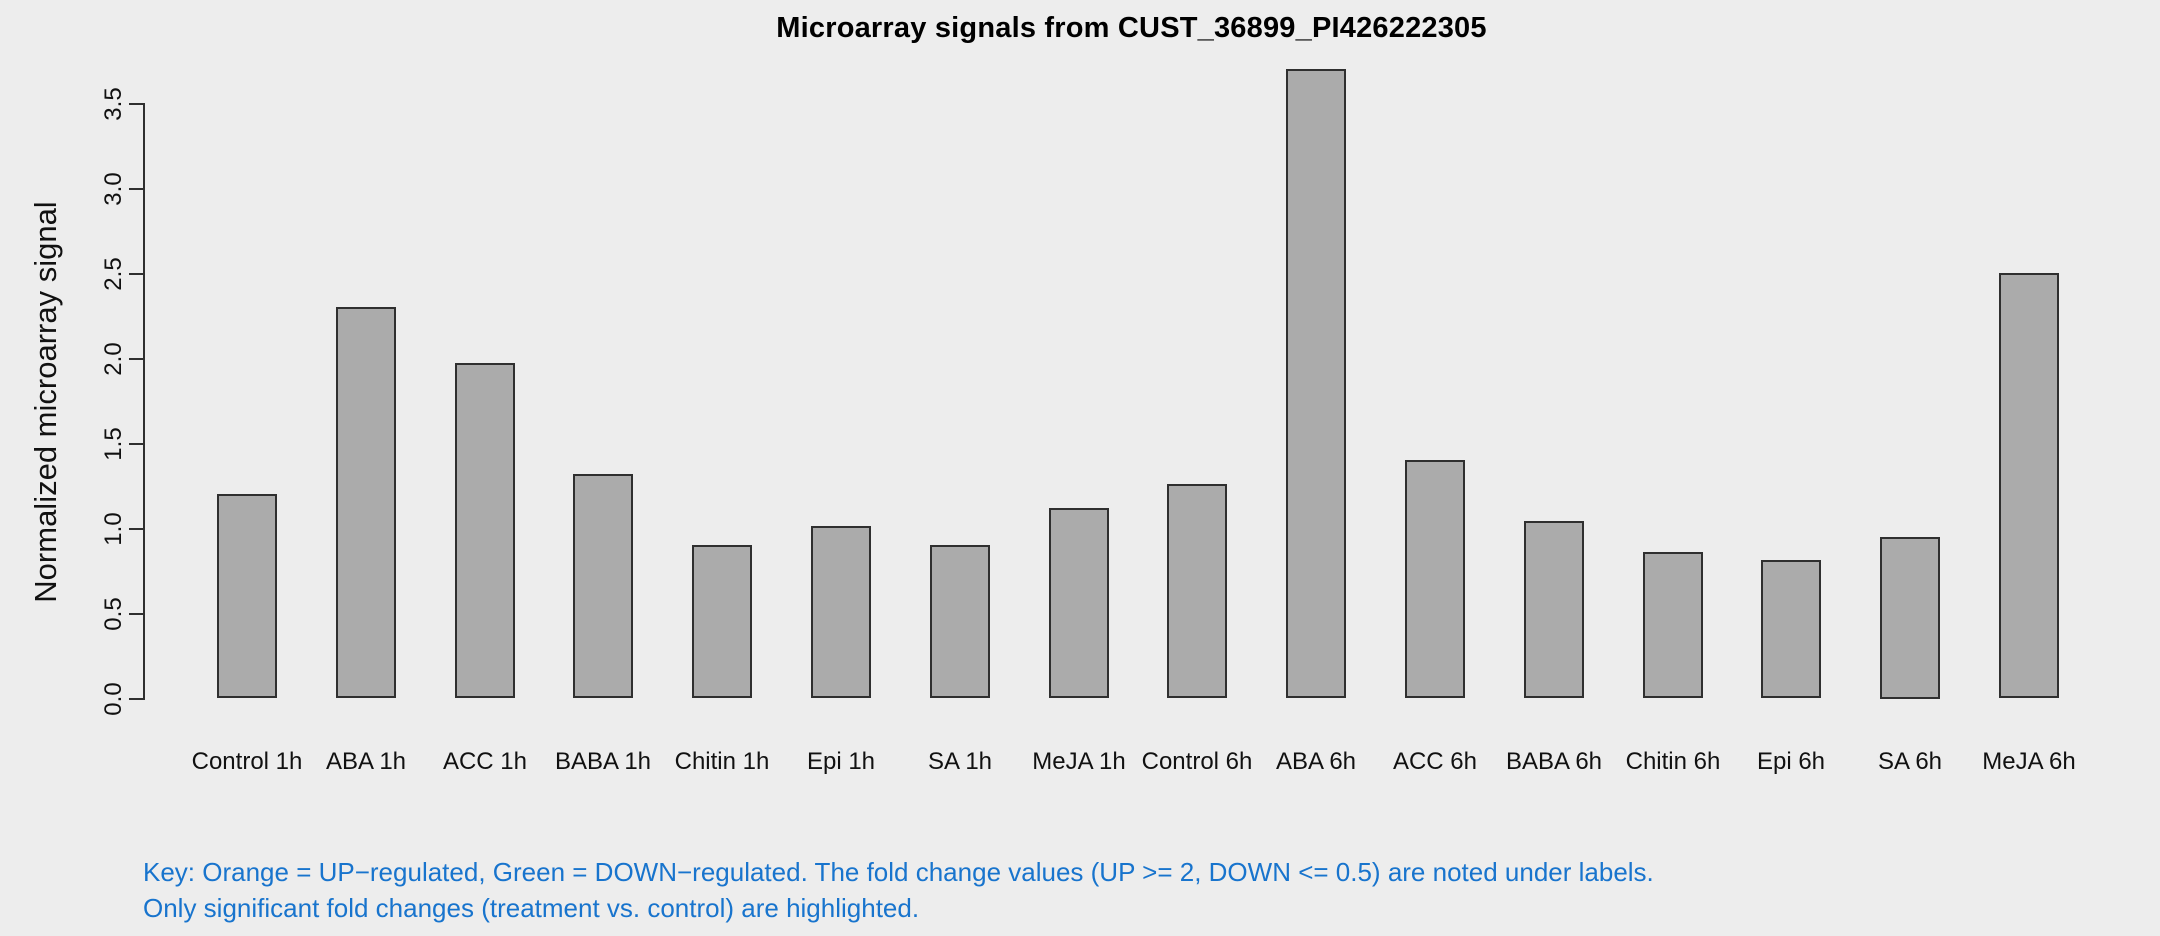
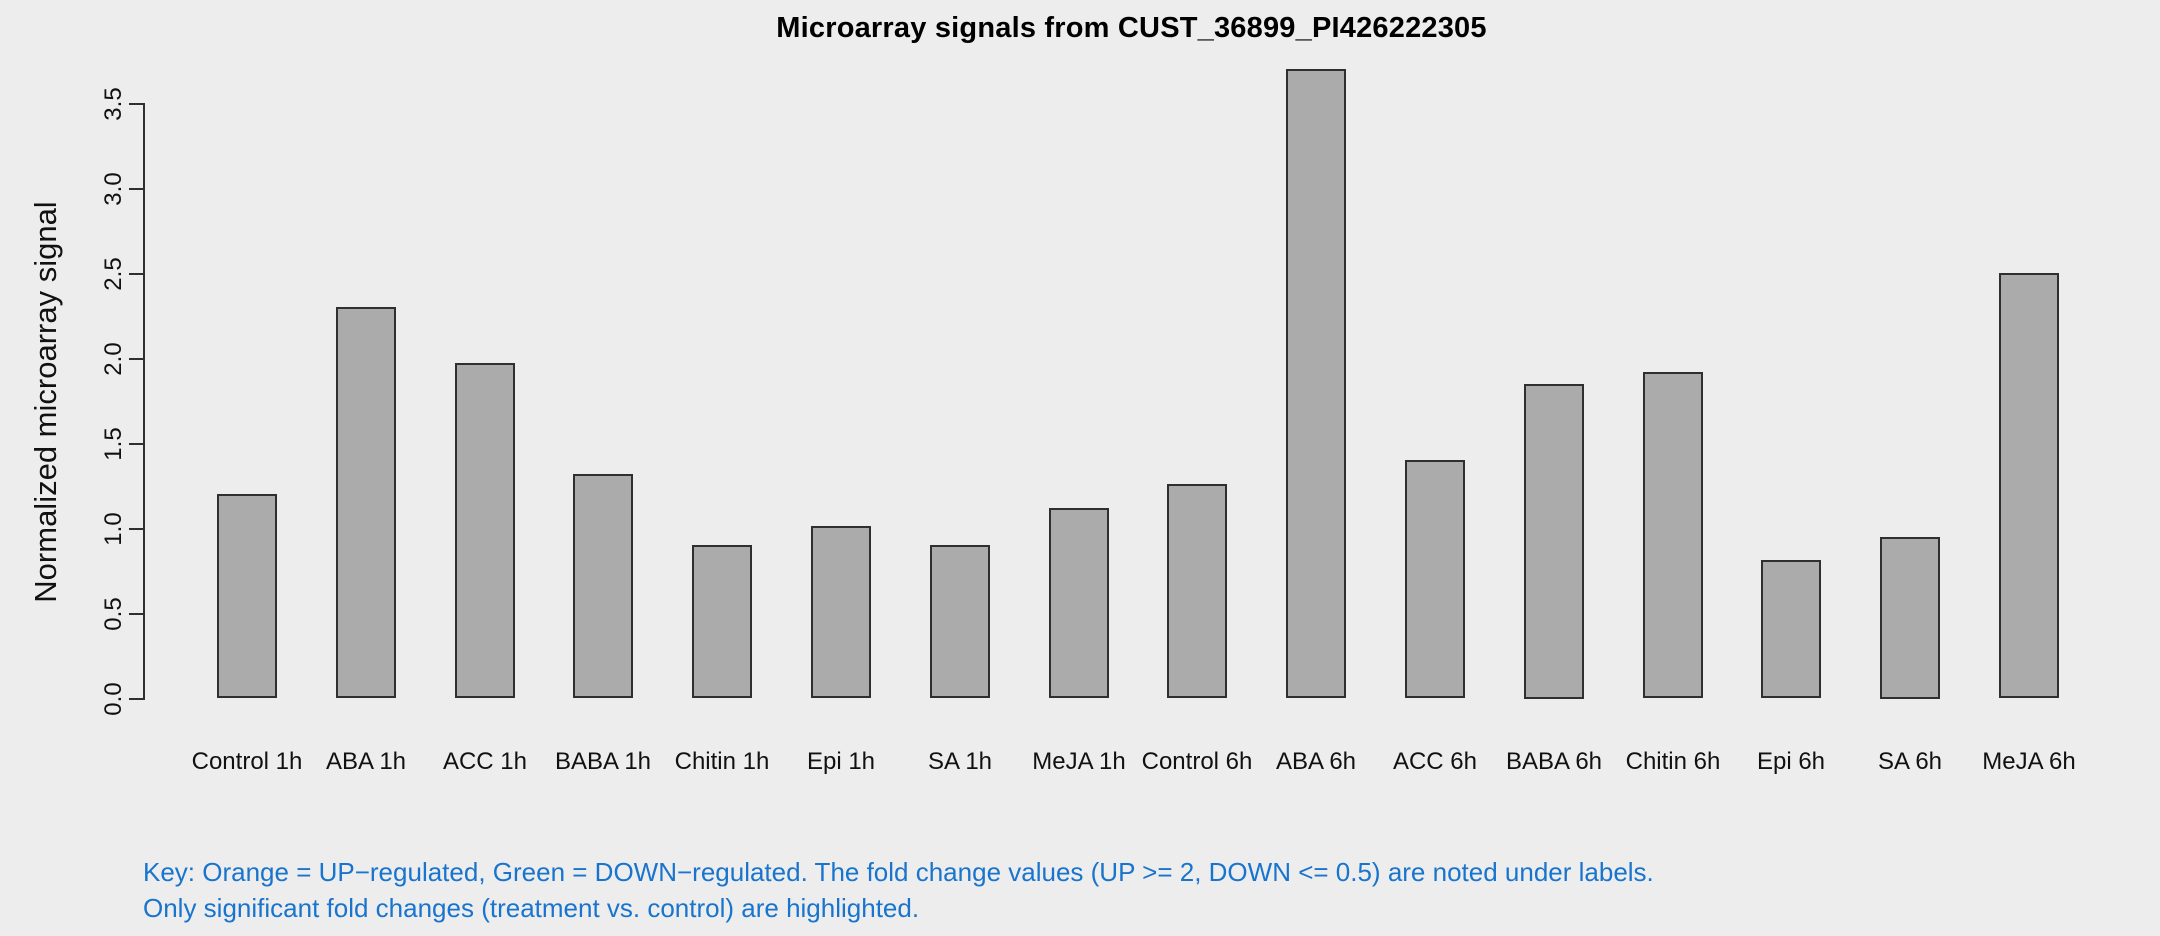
BABA 6h: 1.04 -> 1.85
Chitin 6h: 0.86 -> 1.92
